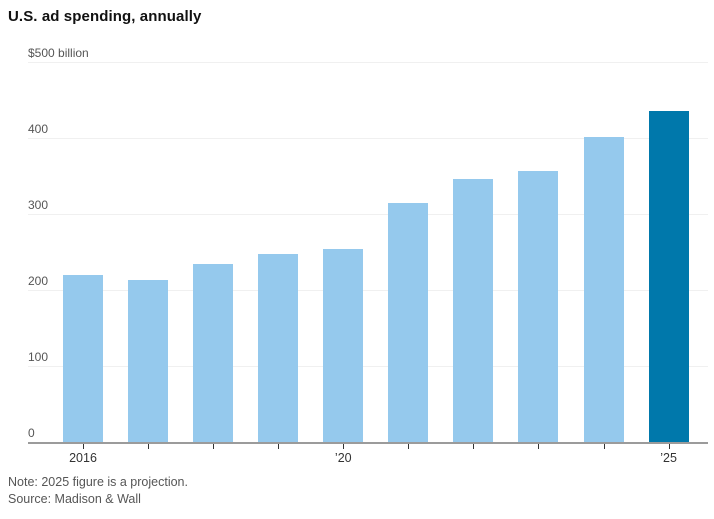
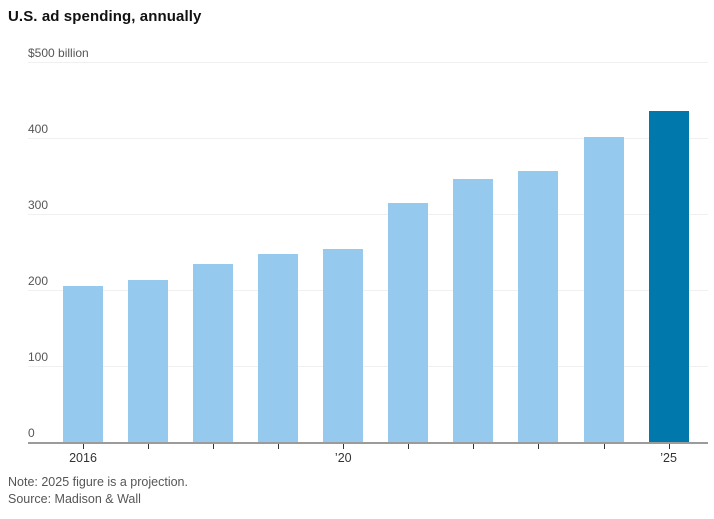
2016: 220 -> 200
